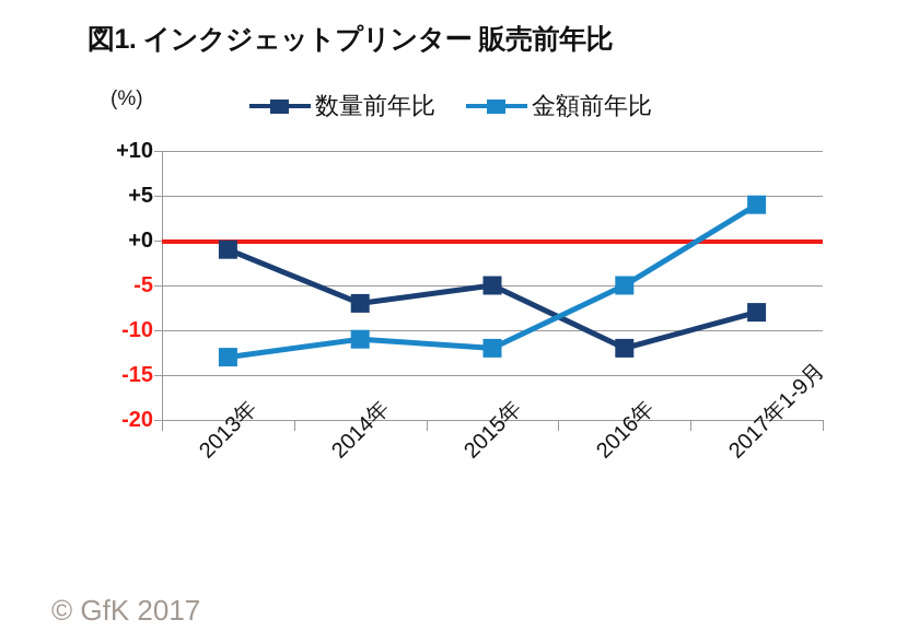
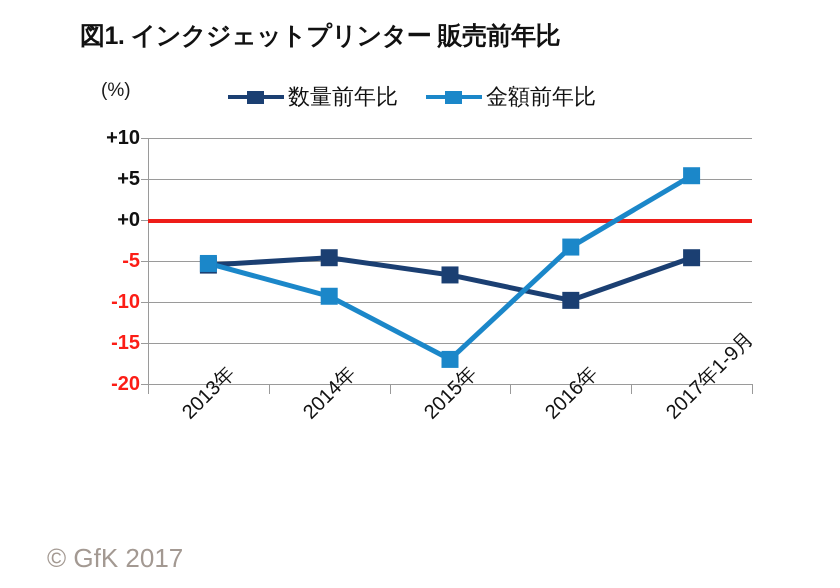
数量前年比/2013年: -1 -> -6
金額前年比/2013年: -13 -> -5
数量前年比/2014年: -7 -> -5
金額前年比/2014年: -11 -> -9
数量前年比/2015年: -5 -> -7
金額前年比/2015年: -12 -> -17
数量前年比/2016年: -12 -> -10
金額前年比/2016年: -5 -> -3
数量前年比/2017年1-9月: -8 -> -5
金額前年比/2017年1-9月: 4 -> 5
